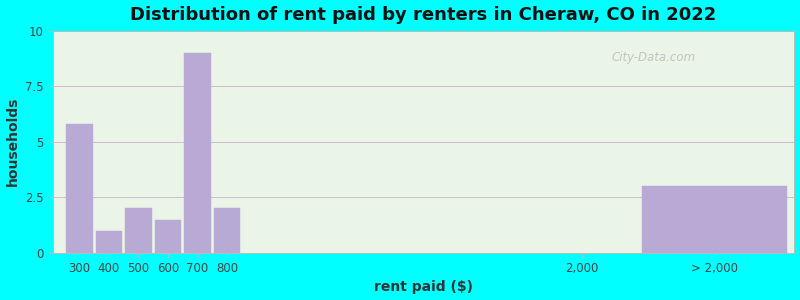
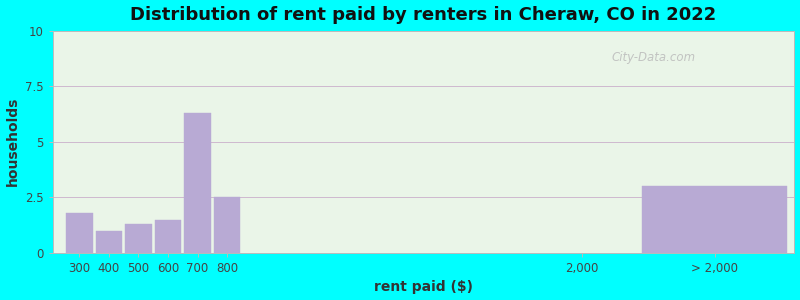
300: 5.8 -> 1.8
500: 2.0 -> 1.3
700: 9.0 -> 6.3
800: 2.0 -> 2.5
